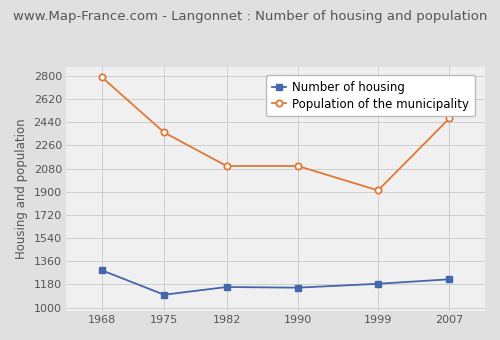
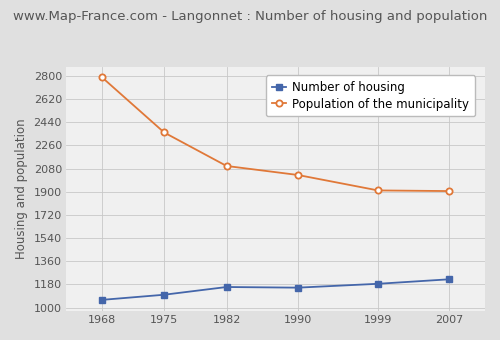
Number of housing/1968: 1290 -> 1060
Population of the municipality/1990: 2100 -> 2030
Population of the municipality/2007: 2470 -> 1900
